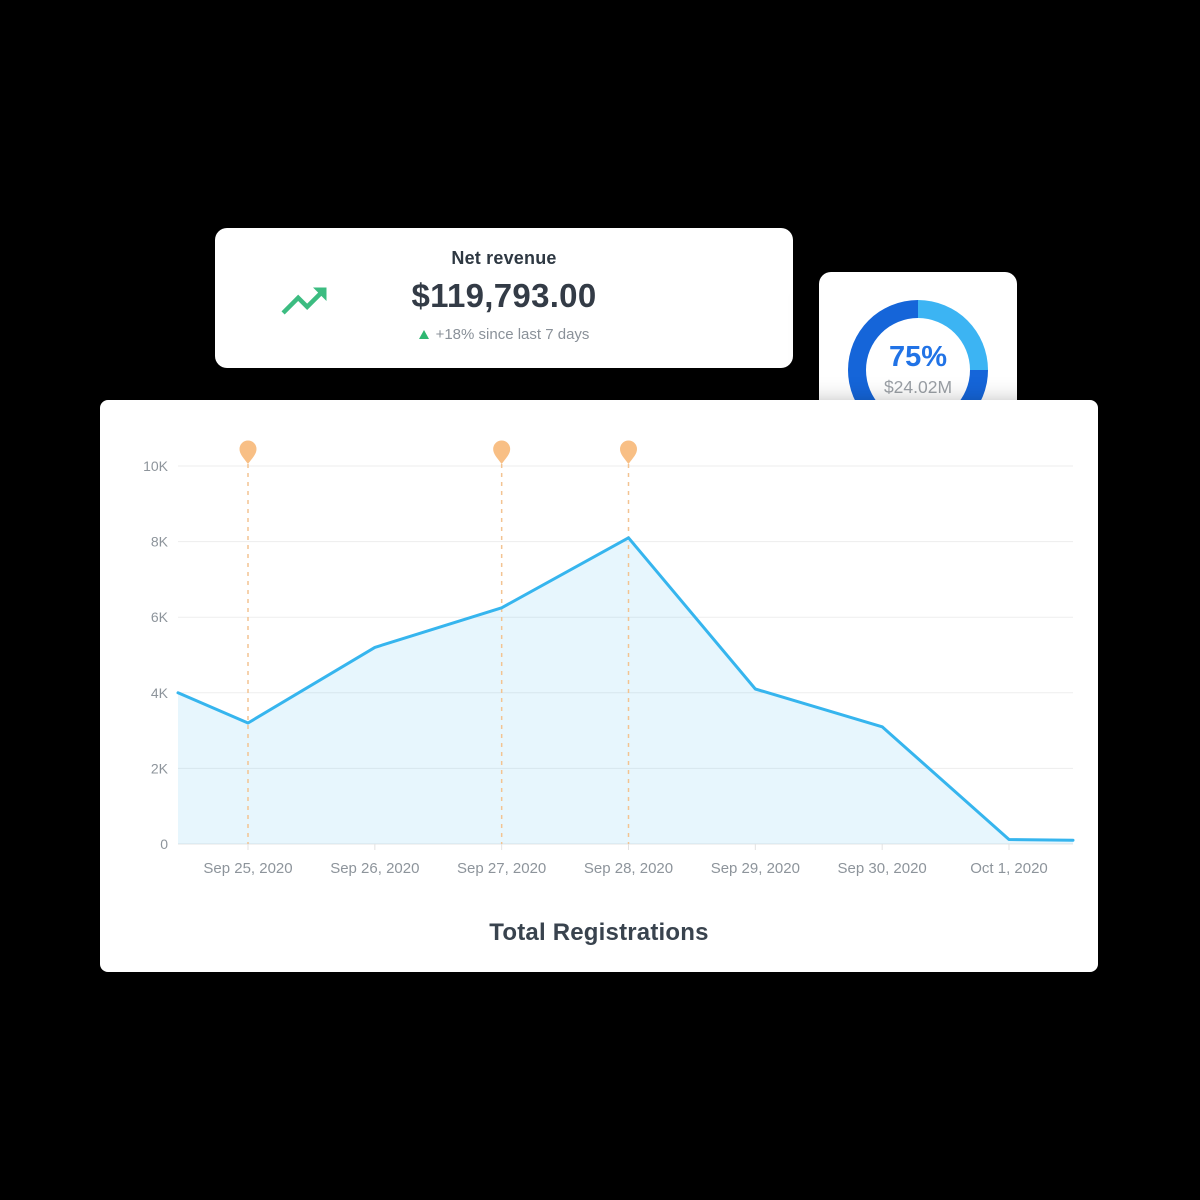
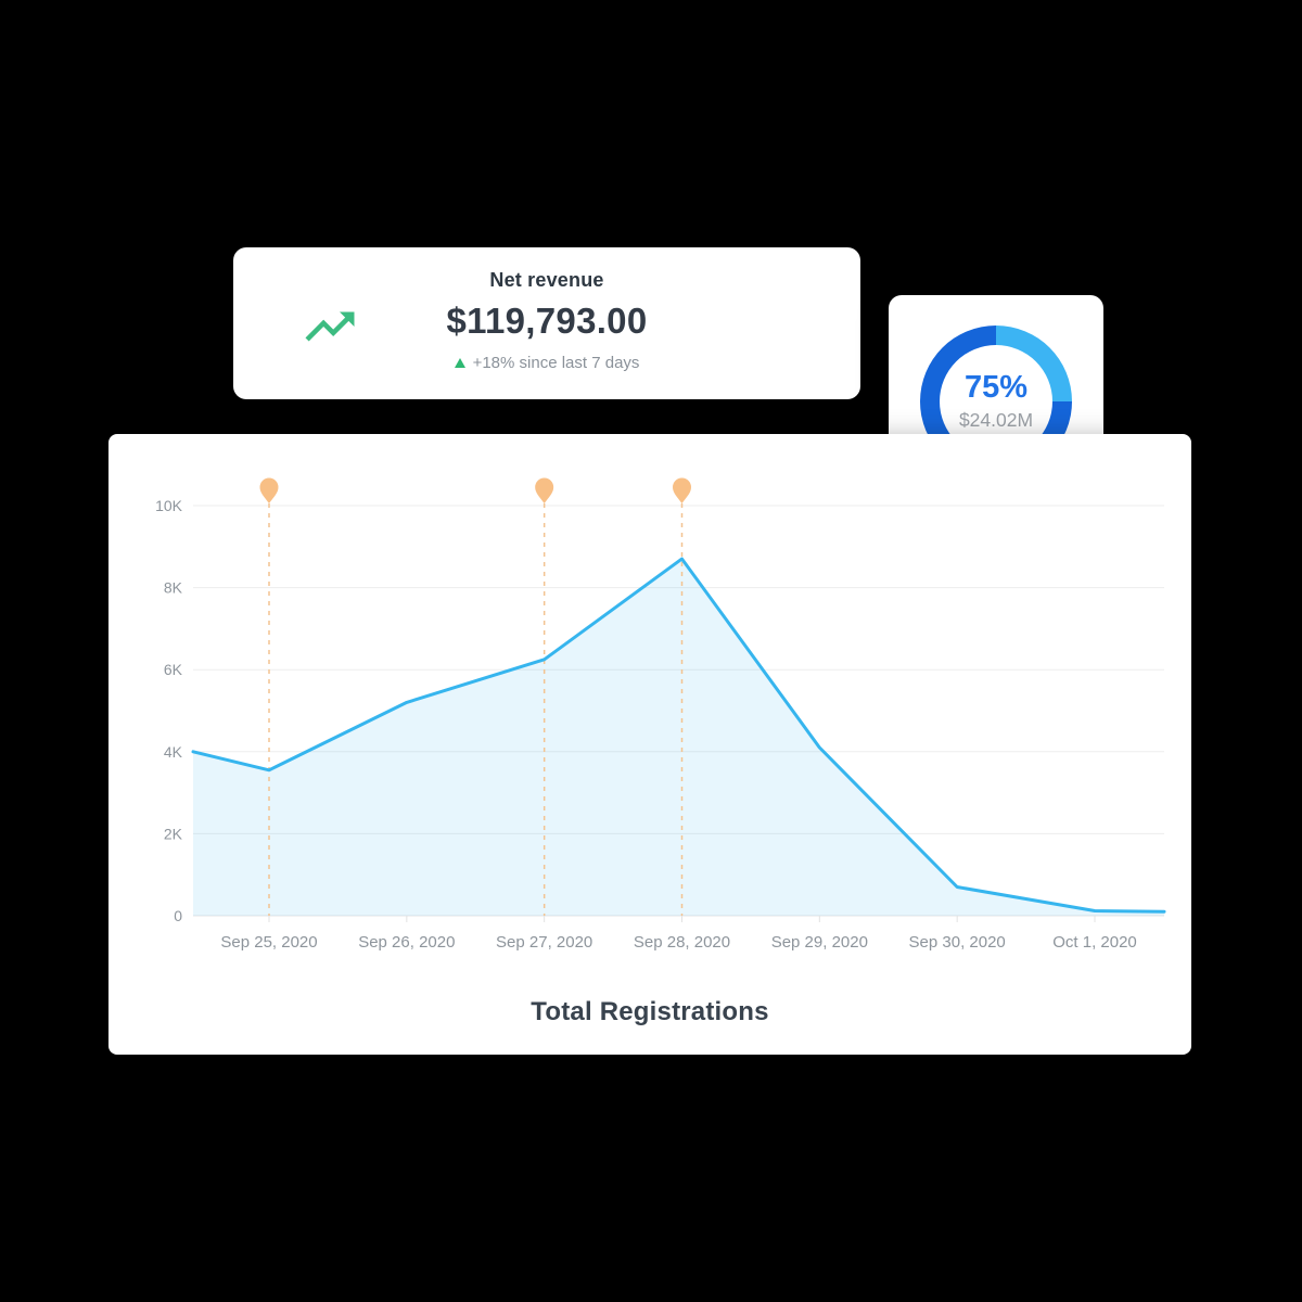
Sep 25, 2020: 3.2K -> 3.6K
Sep 28, 2020: 8.1K -> 8.7K
Sep 30, 2020: 3.1K -> 0.7K
